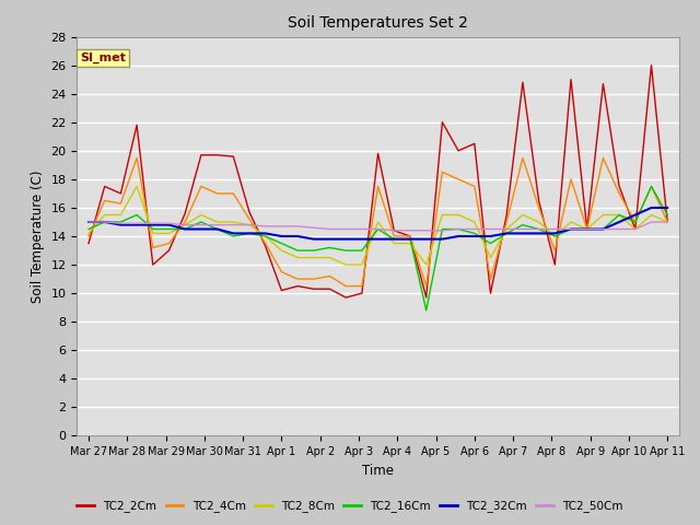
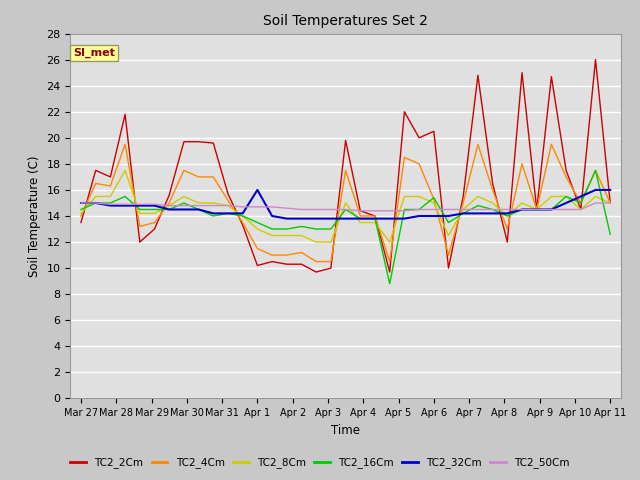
TC2_32Cm/Apr 1: 14.0 -> 16.0
TC2_4Cm/Apr 6: 17.5 -> 15.3
TC2_16Cm/Apr 6: 14.2 -> 15.4
TC2_16Cm/Apr 11: 15.5 -> 12.6
